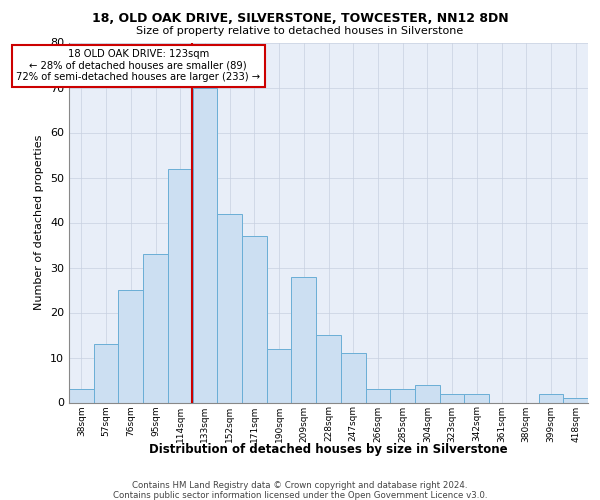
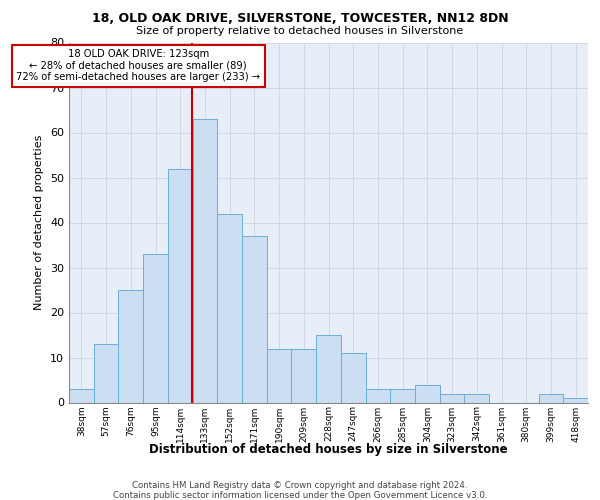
133sqm: 70 -> 63
209sqm: 28 -> 12
